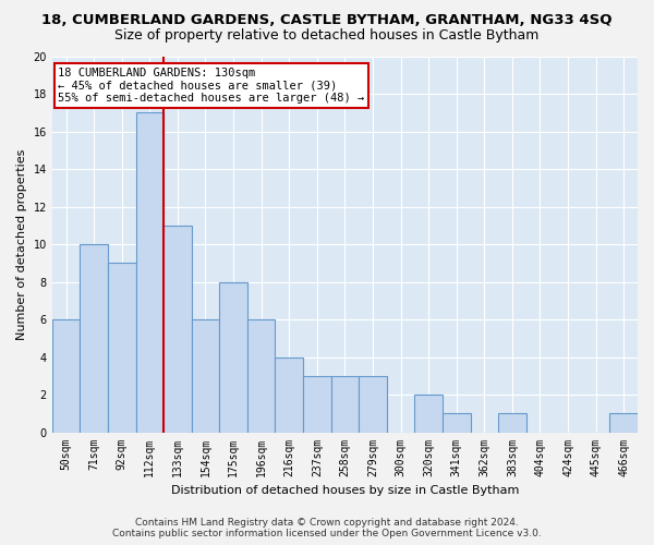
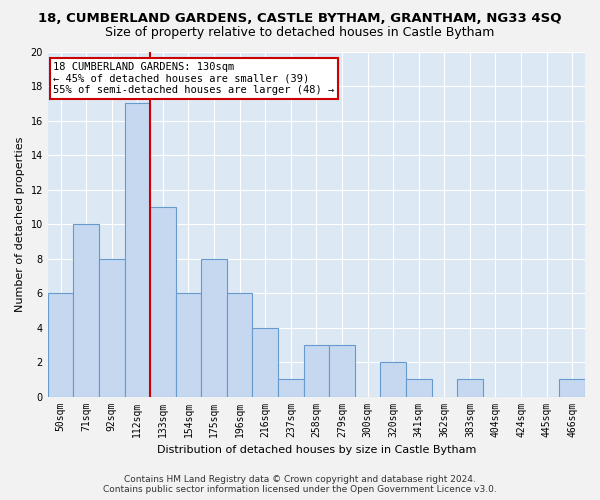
92sqm: 9 -> 8
237sqm: 3 -> 1
